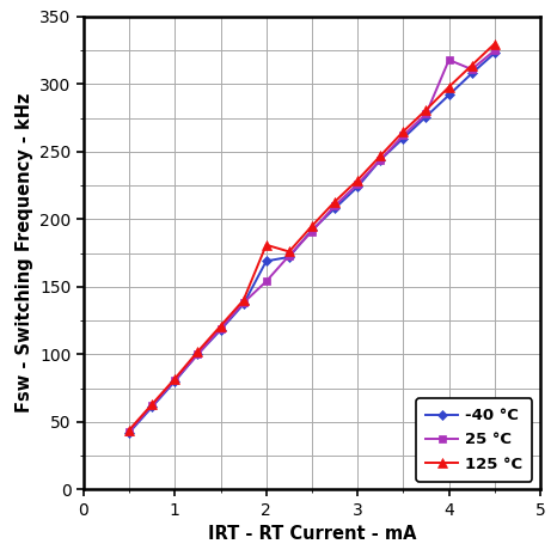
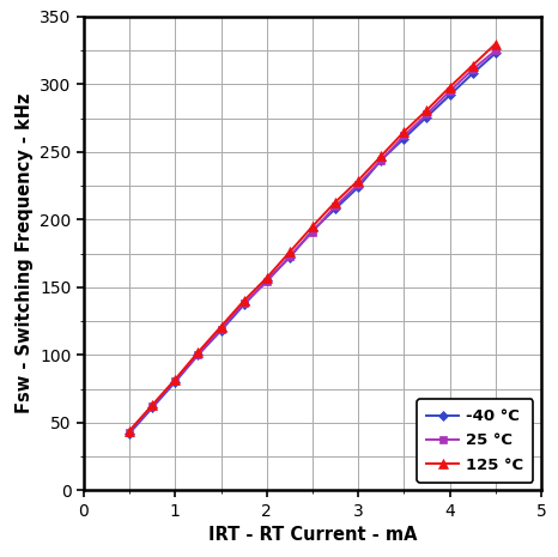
-40 °C/2: 169 -> 155
125 °C/2: 181 -> 157
25 °C/4: 318 -> 295
